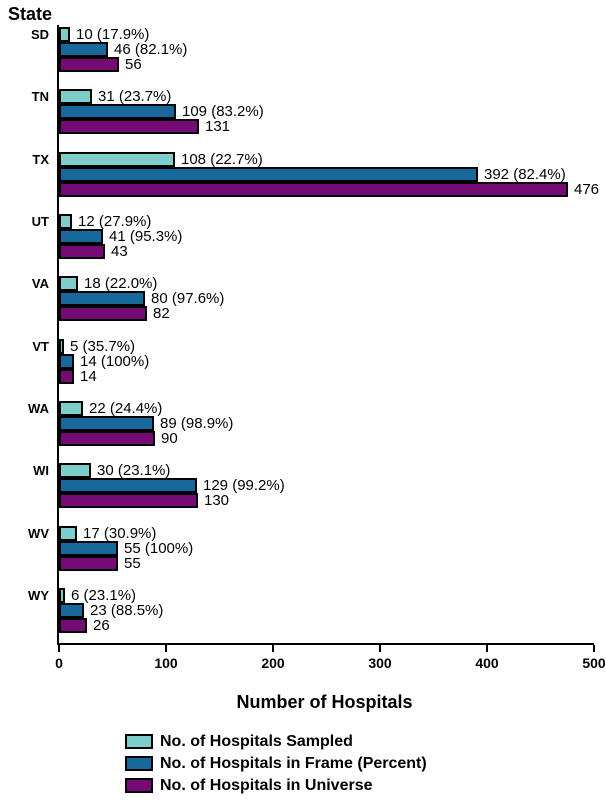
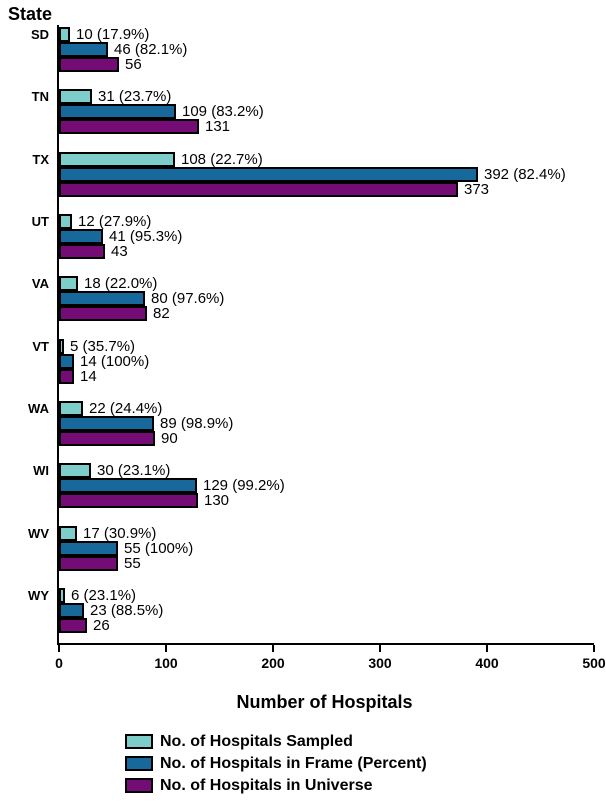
No. of Hospitals in Universe/TX: 476 -> 373
